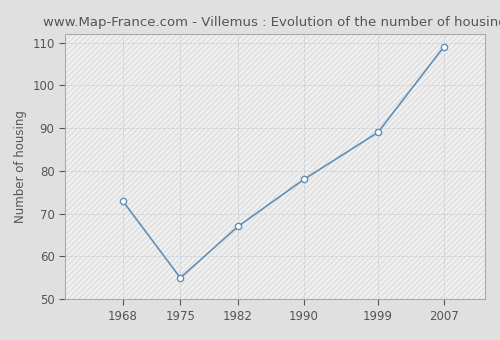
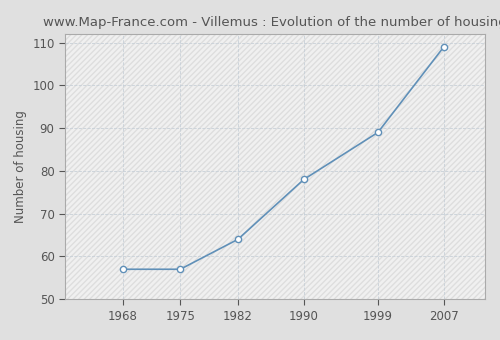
1968: 73 -> 57
1975: 55 -> 57
1982: 67 -> 64
